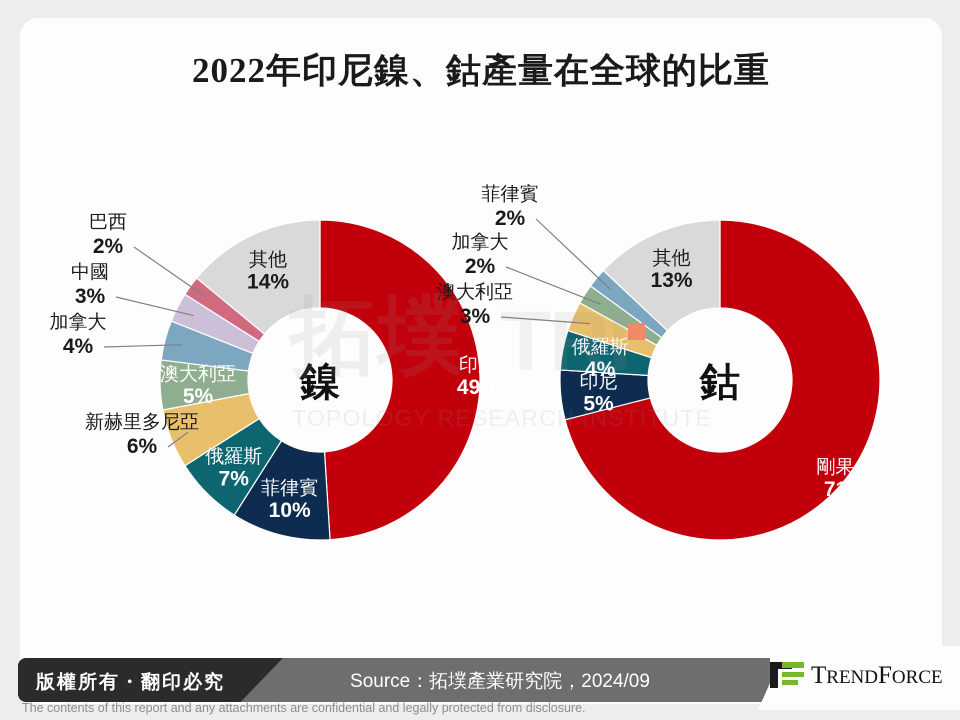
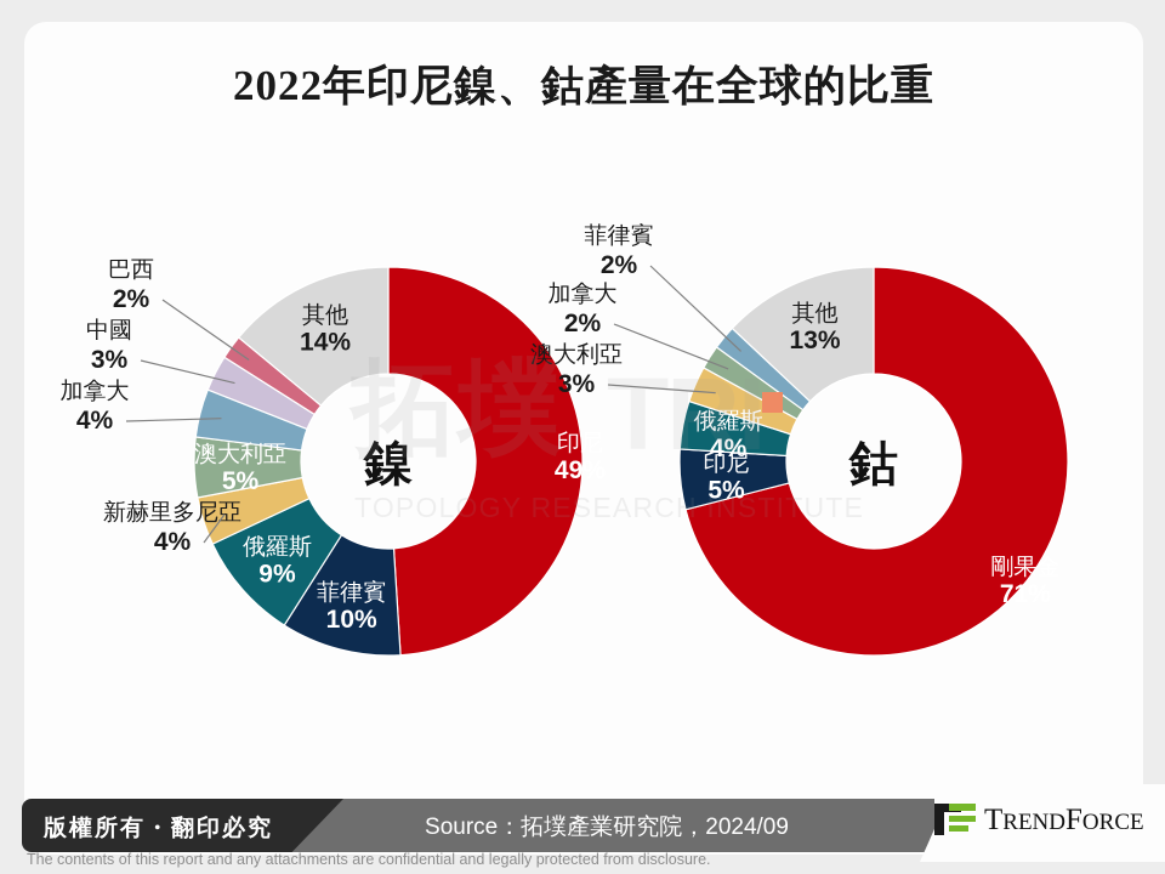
鎳/俄羅斯: 7% -> 9%
鎳/新赫里多尼亞: 6% -> 4%
